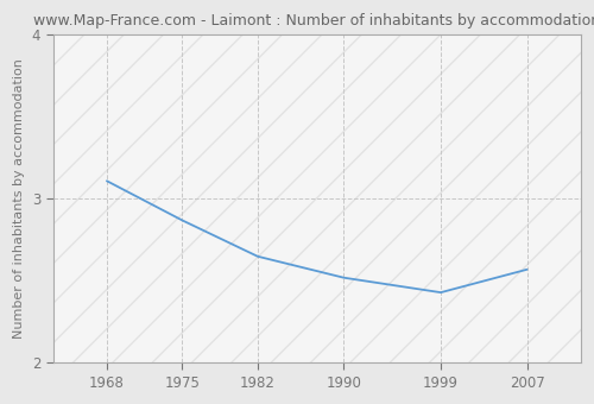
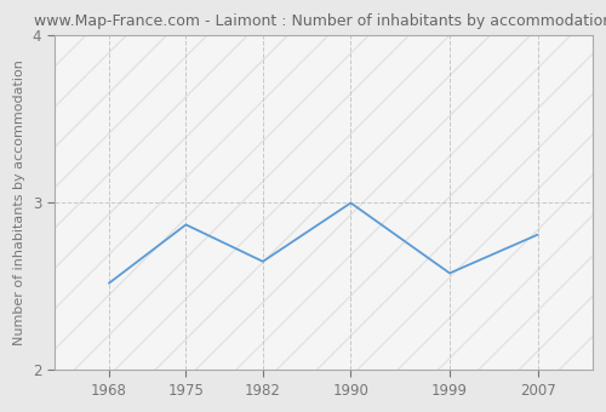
1968: 3.11 -> 2.52
1990: 2.52 -> 3.00
1999: 2.43 -> 2.58
2007: 2.57 -> 2.81
